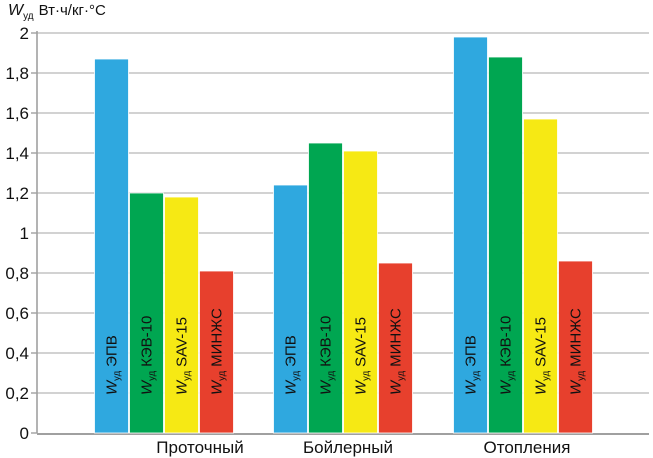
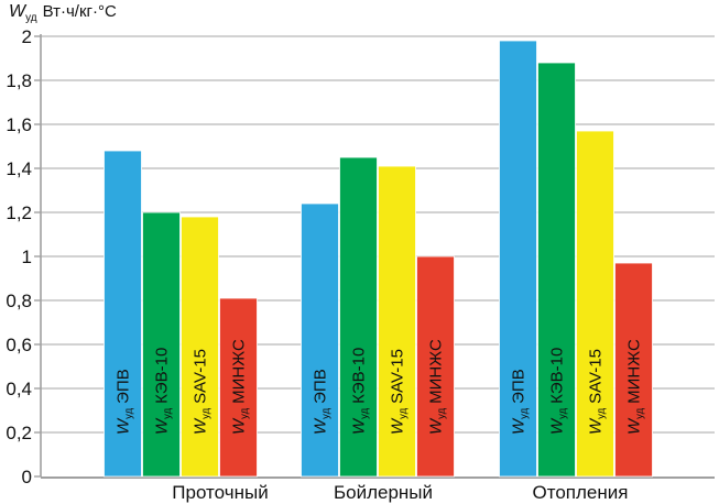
ЭПВ/Проточный: 1.87 -> 1.48
МИНЖС/Бойлерный: 0.85 -> 1.00
МИНЖС/Отопления: 0.86 -> 0.97
